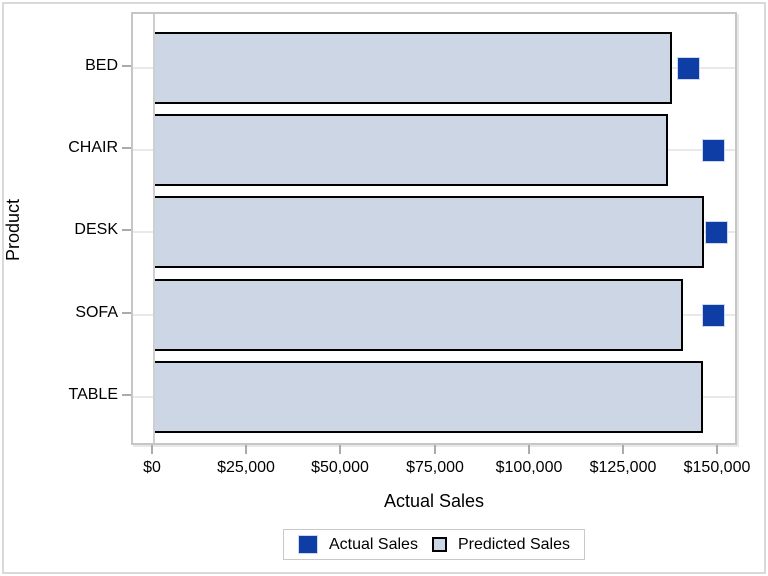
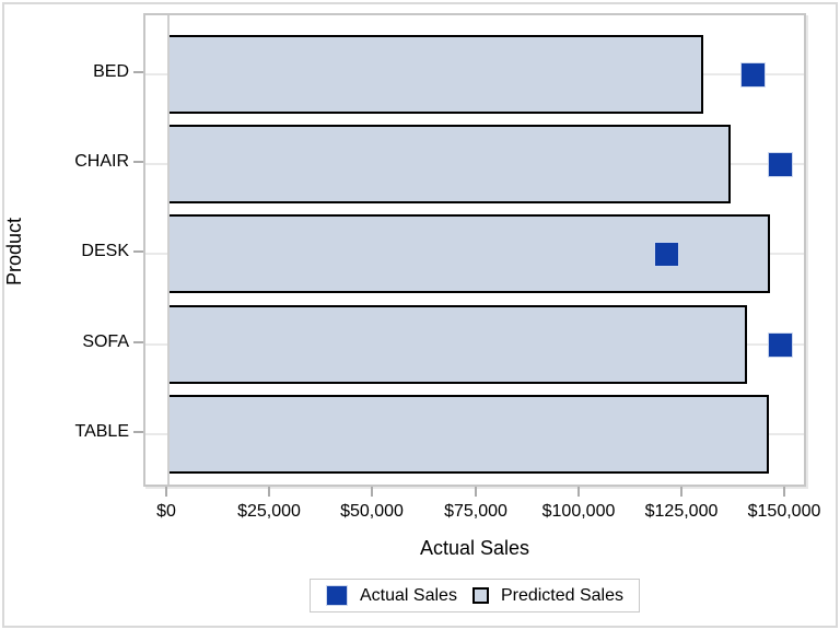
Predicted Sales/BED: $138000 -> $130000
Actual Sales/DESK: $150000 -> $121000
